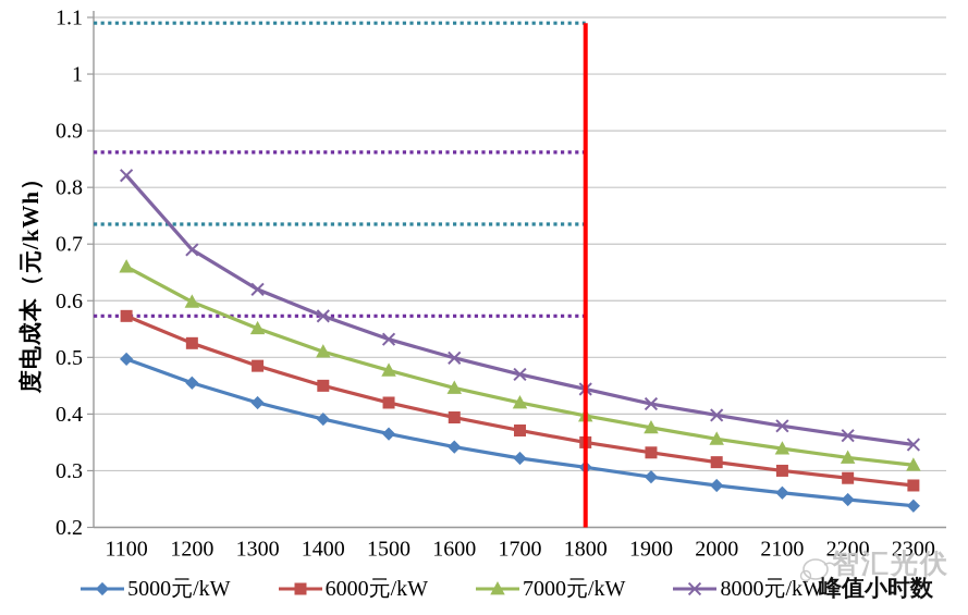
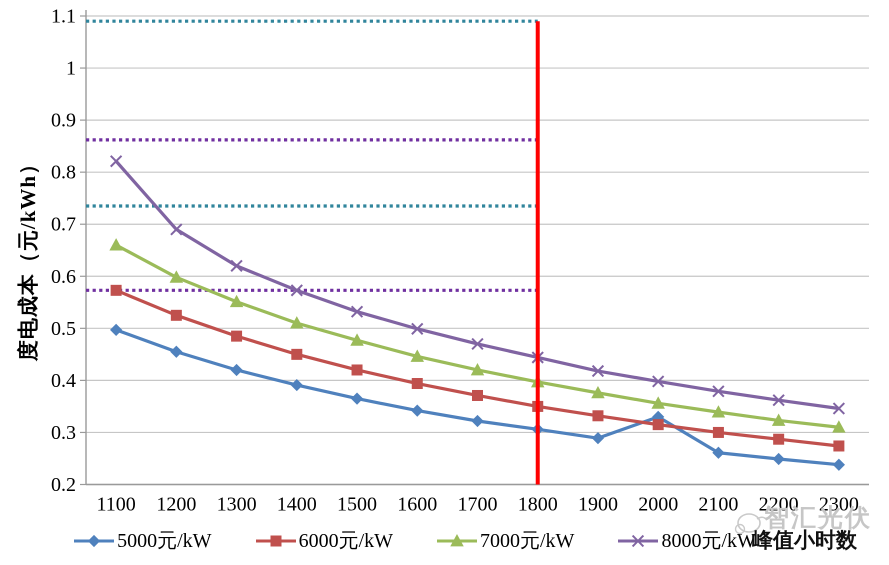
5000元/kW/2000: 0.27 -> 0.33
